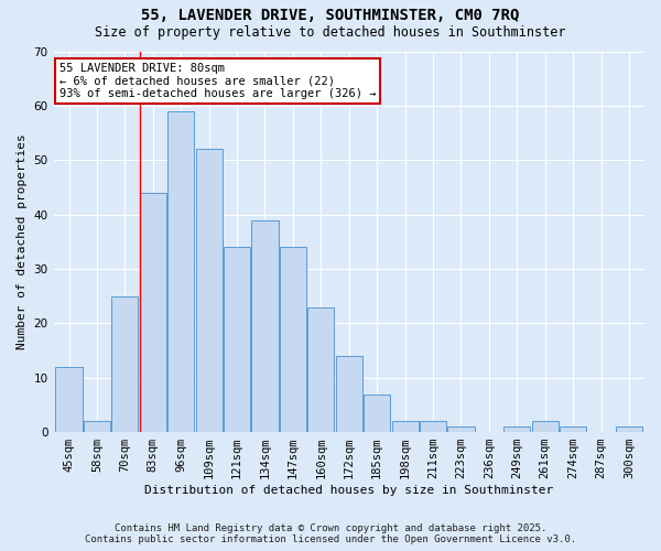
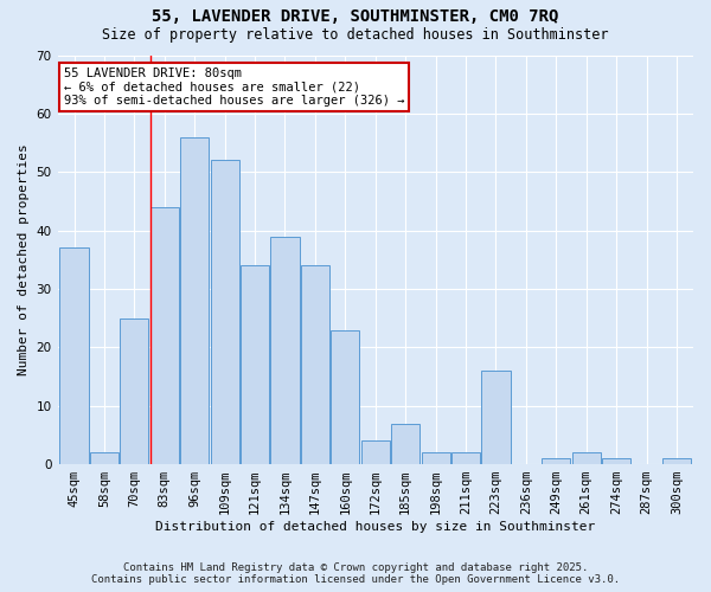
45sqm: 12 -> 37
96sqm: 59 -> 56
172sqm: 14 -> 4
223sqm: 1 -> 16
